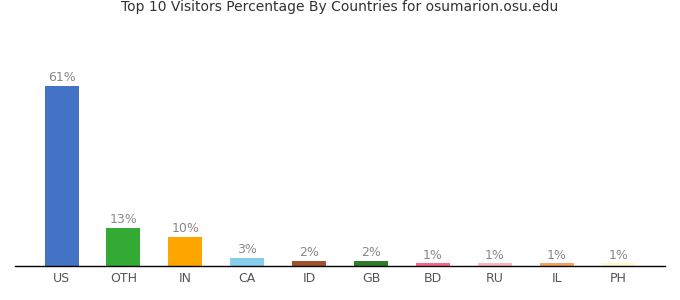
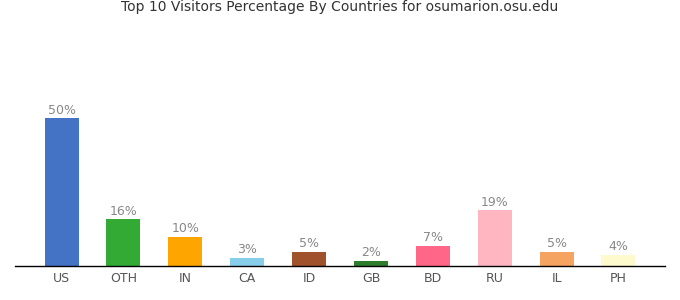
US: 61% -> 50%
OTH: 13% -> 16%
ID: 2% -> 5%
BD: 1% -> 7%
RU: 1% -> 19%
IL: 1% -> 5%
PH: 1% -> 4%
